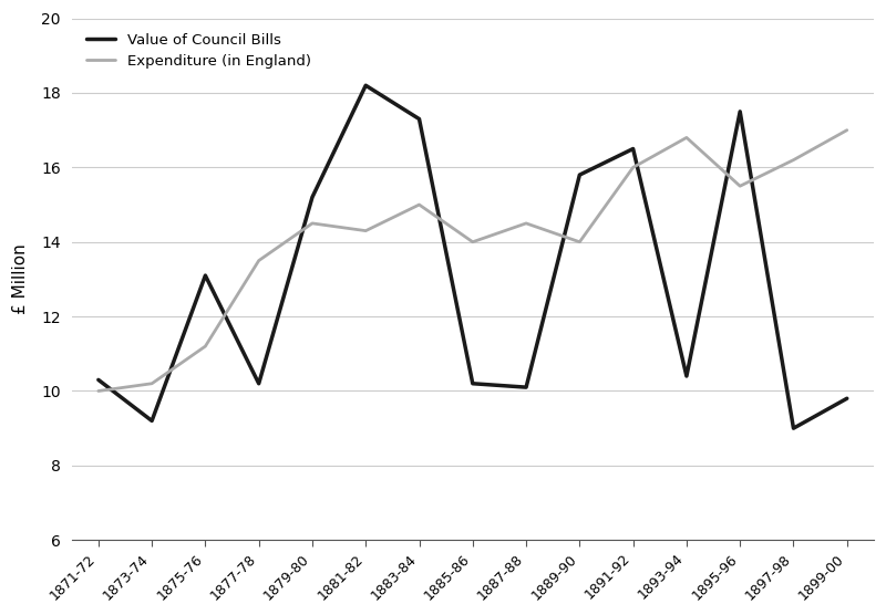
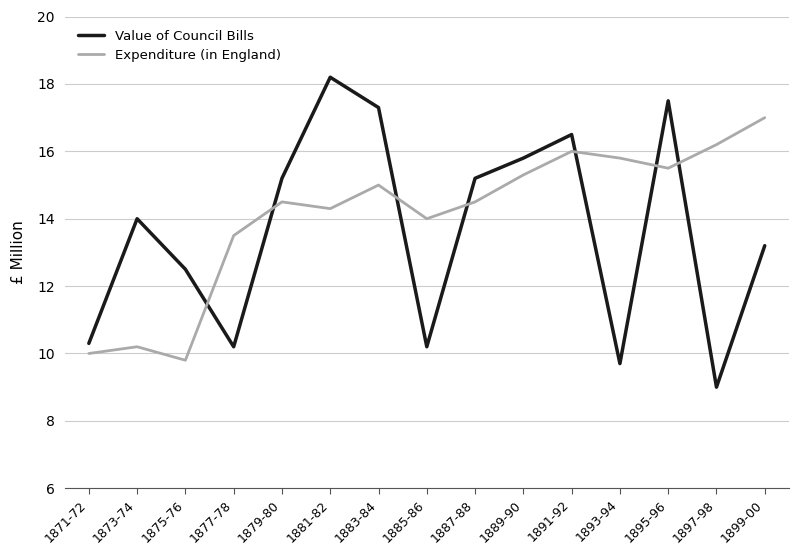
Value of Council Bills/1873-74: 9.2 -> 14.0
Value of Council Bills/1875-76: 13.1 -> 12.5
Expenditure (in England)/1875-76: 11.2 -> 9.8
Value of Council Bills/1887-88: 10.1 -> 15.2
Expenditure (in England)/1889-90: 14.0 -> 15.3
Value of Council Bills/1893-94: 10.4 -> 9.7
Expenditure (in England)/1893-94: 16.8 -> 15.8
Value of Council Bills/1899-00: 9.8 -> 13.2
